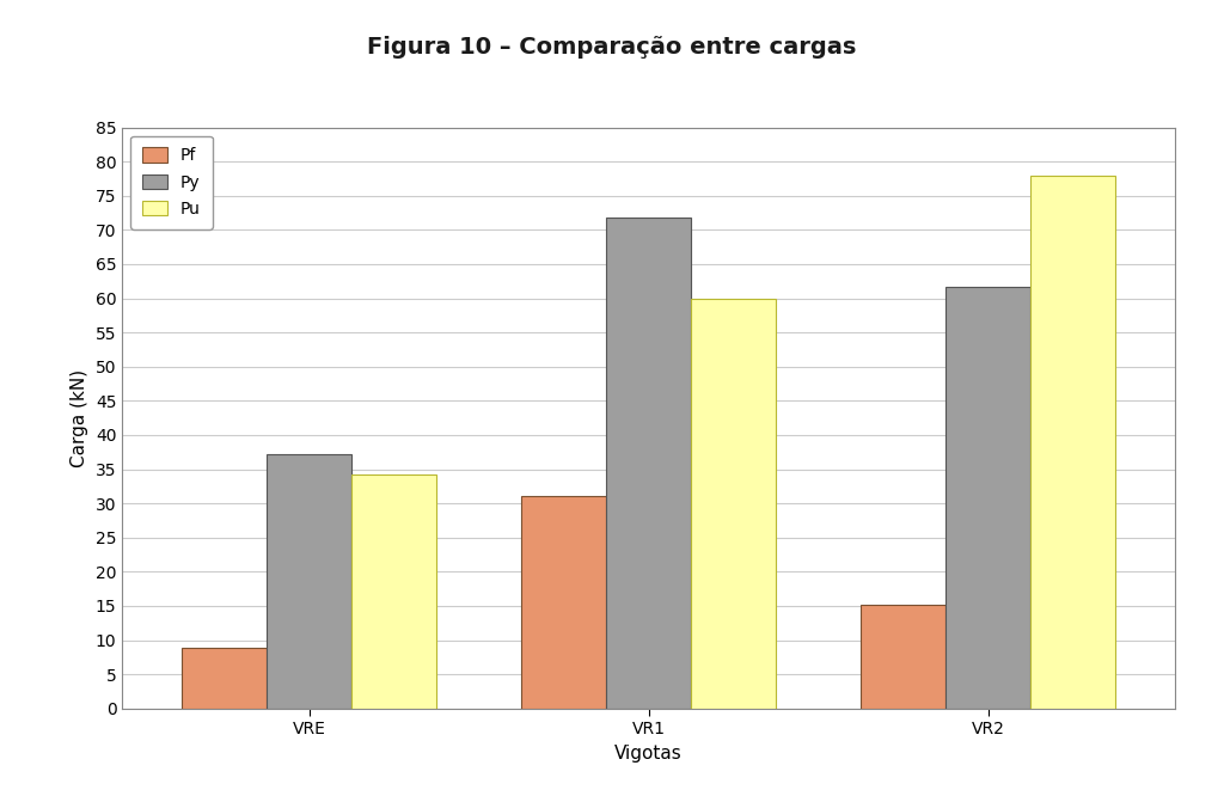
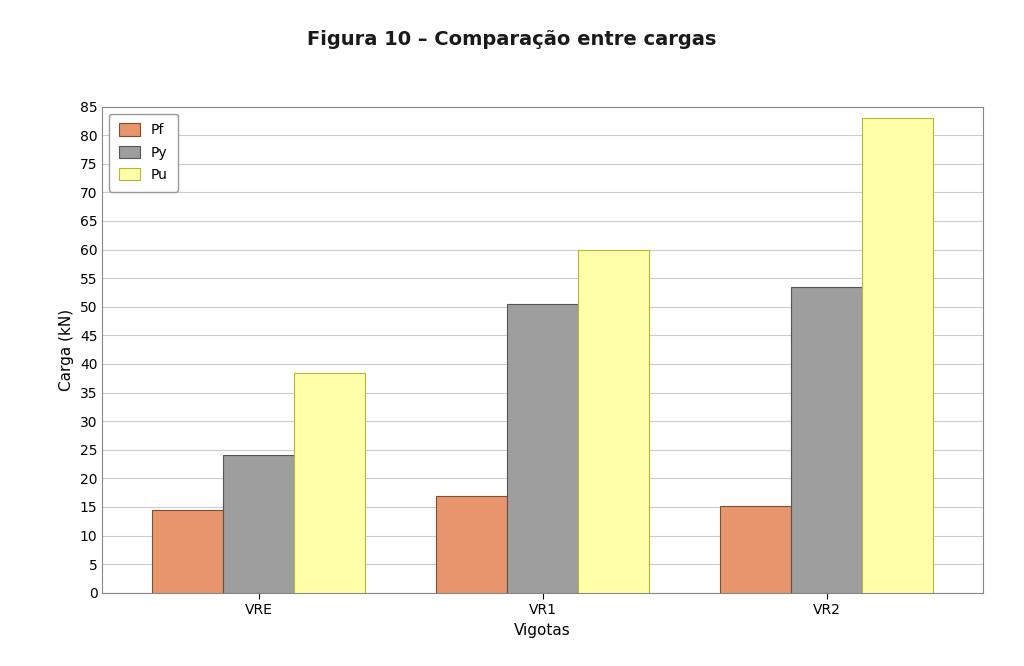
Pf/VRE: 8.8 -> 14.5
Py/VRE: 37.2 -> 24.0
Pu/VRE: 34.2 -> 38.5
Pf/VR1: 31.0 -> 17.0
Py/VR1: 71.8 -> 50.5
Py/VR2: 61.6 -> 53.5
Pu/VR2: 78.0 -> 83.0
